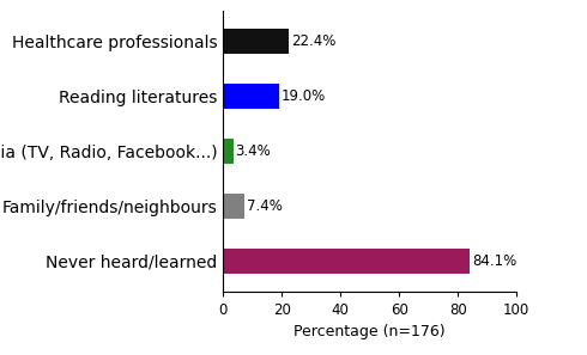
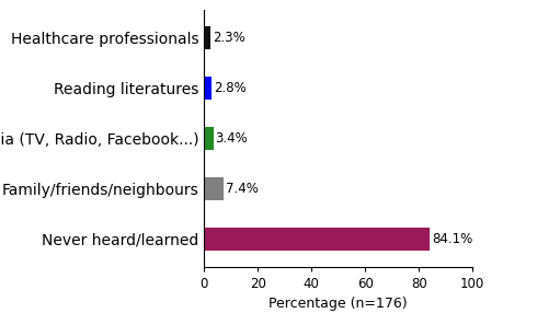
Healthcare professionals: 22.4% -> 2.3%
Reading literatures: 19.0% -> 2.8%
